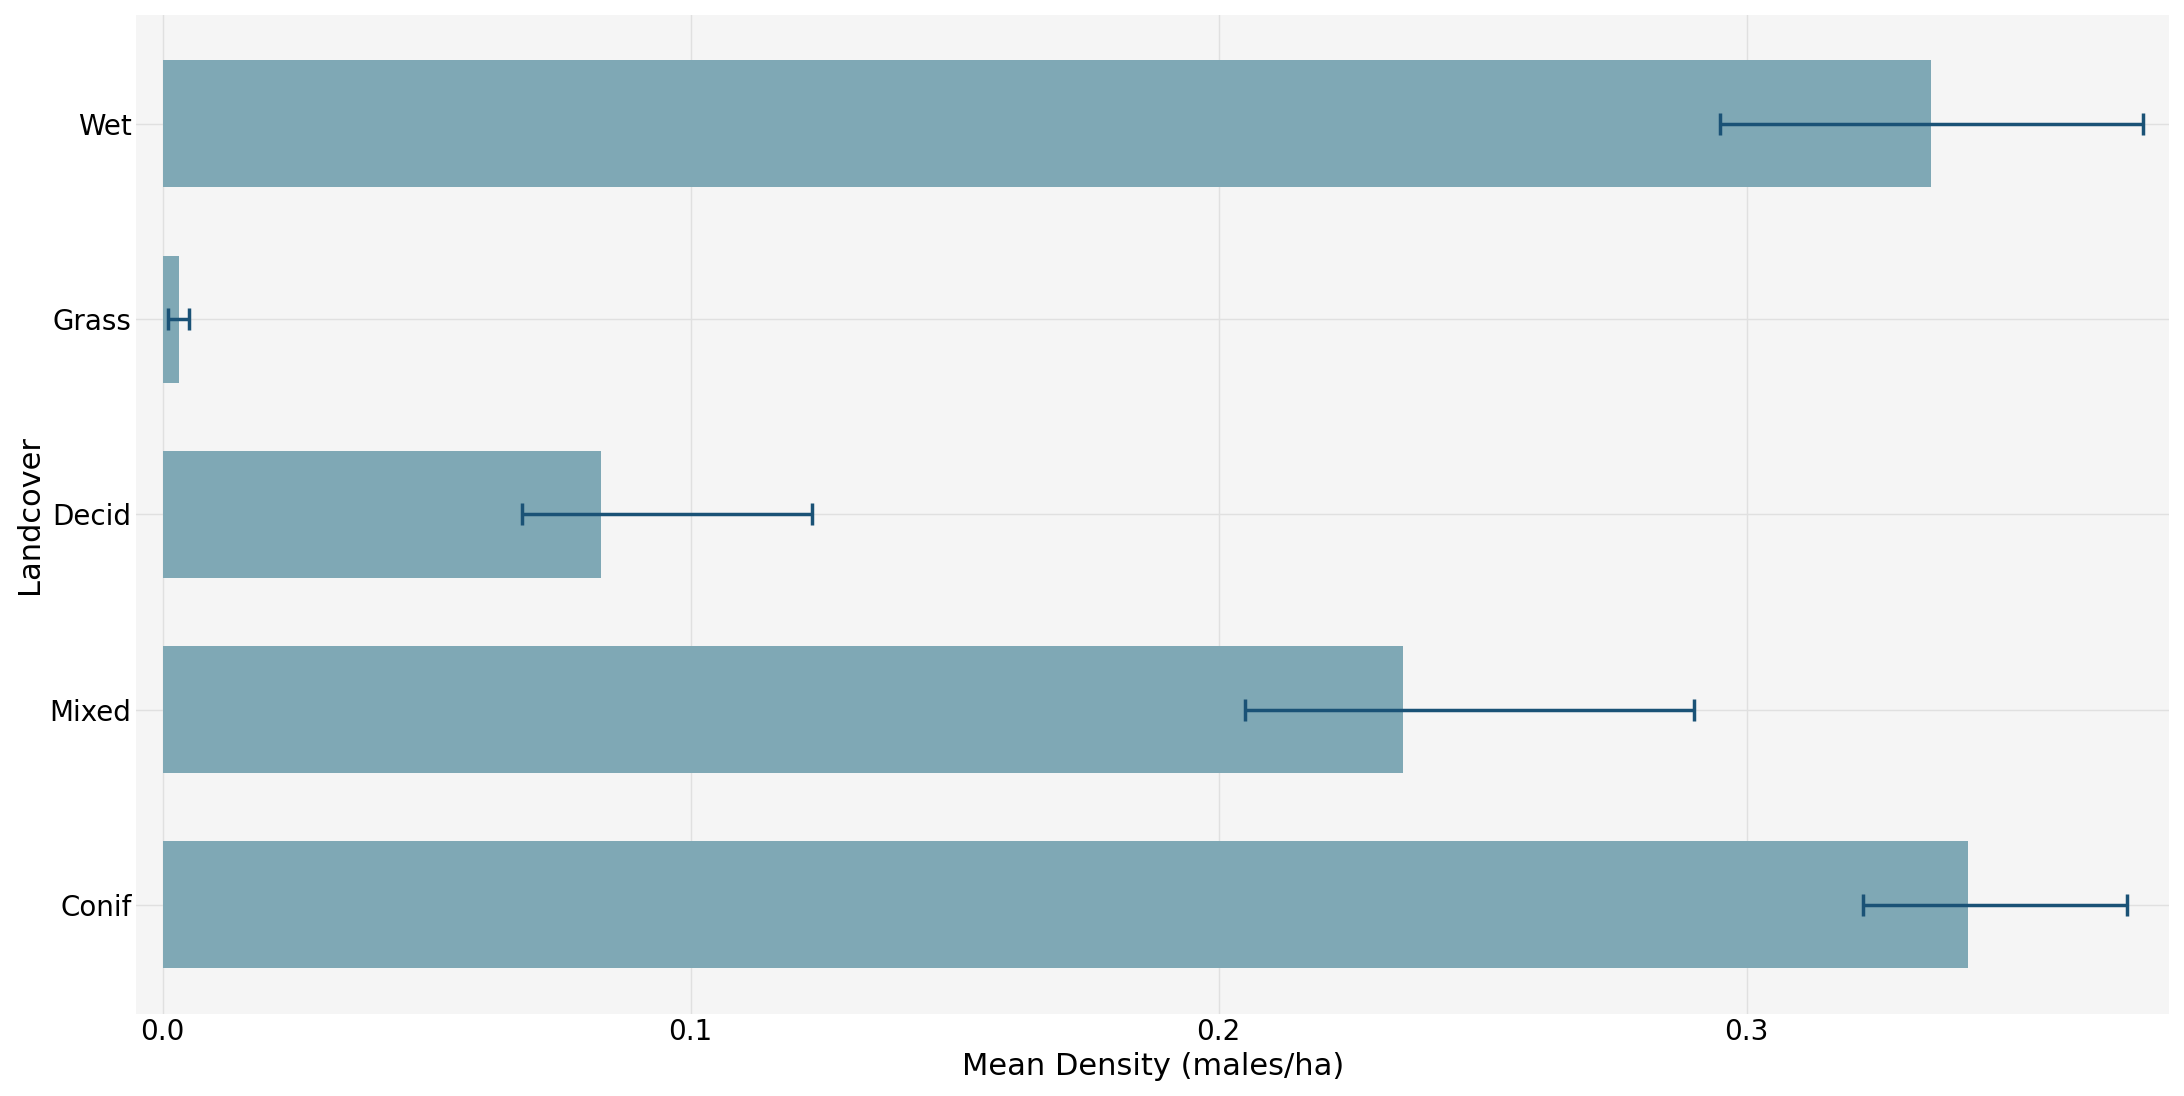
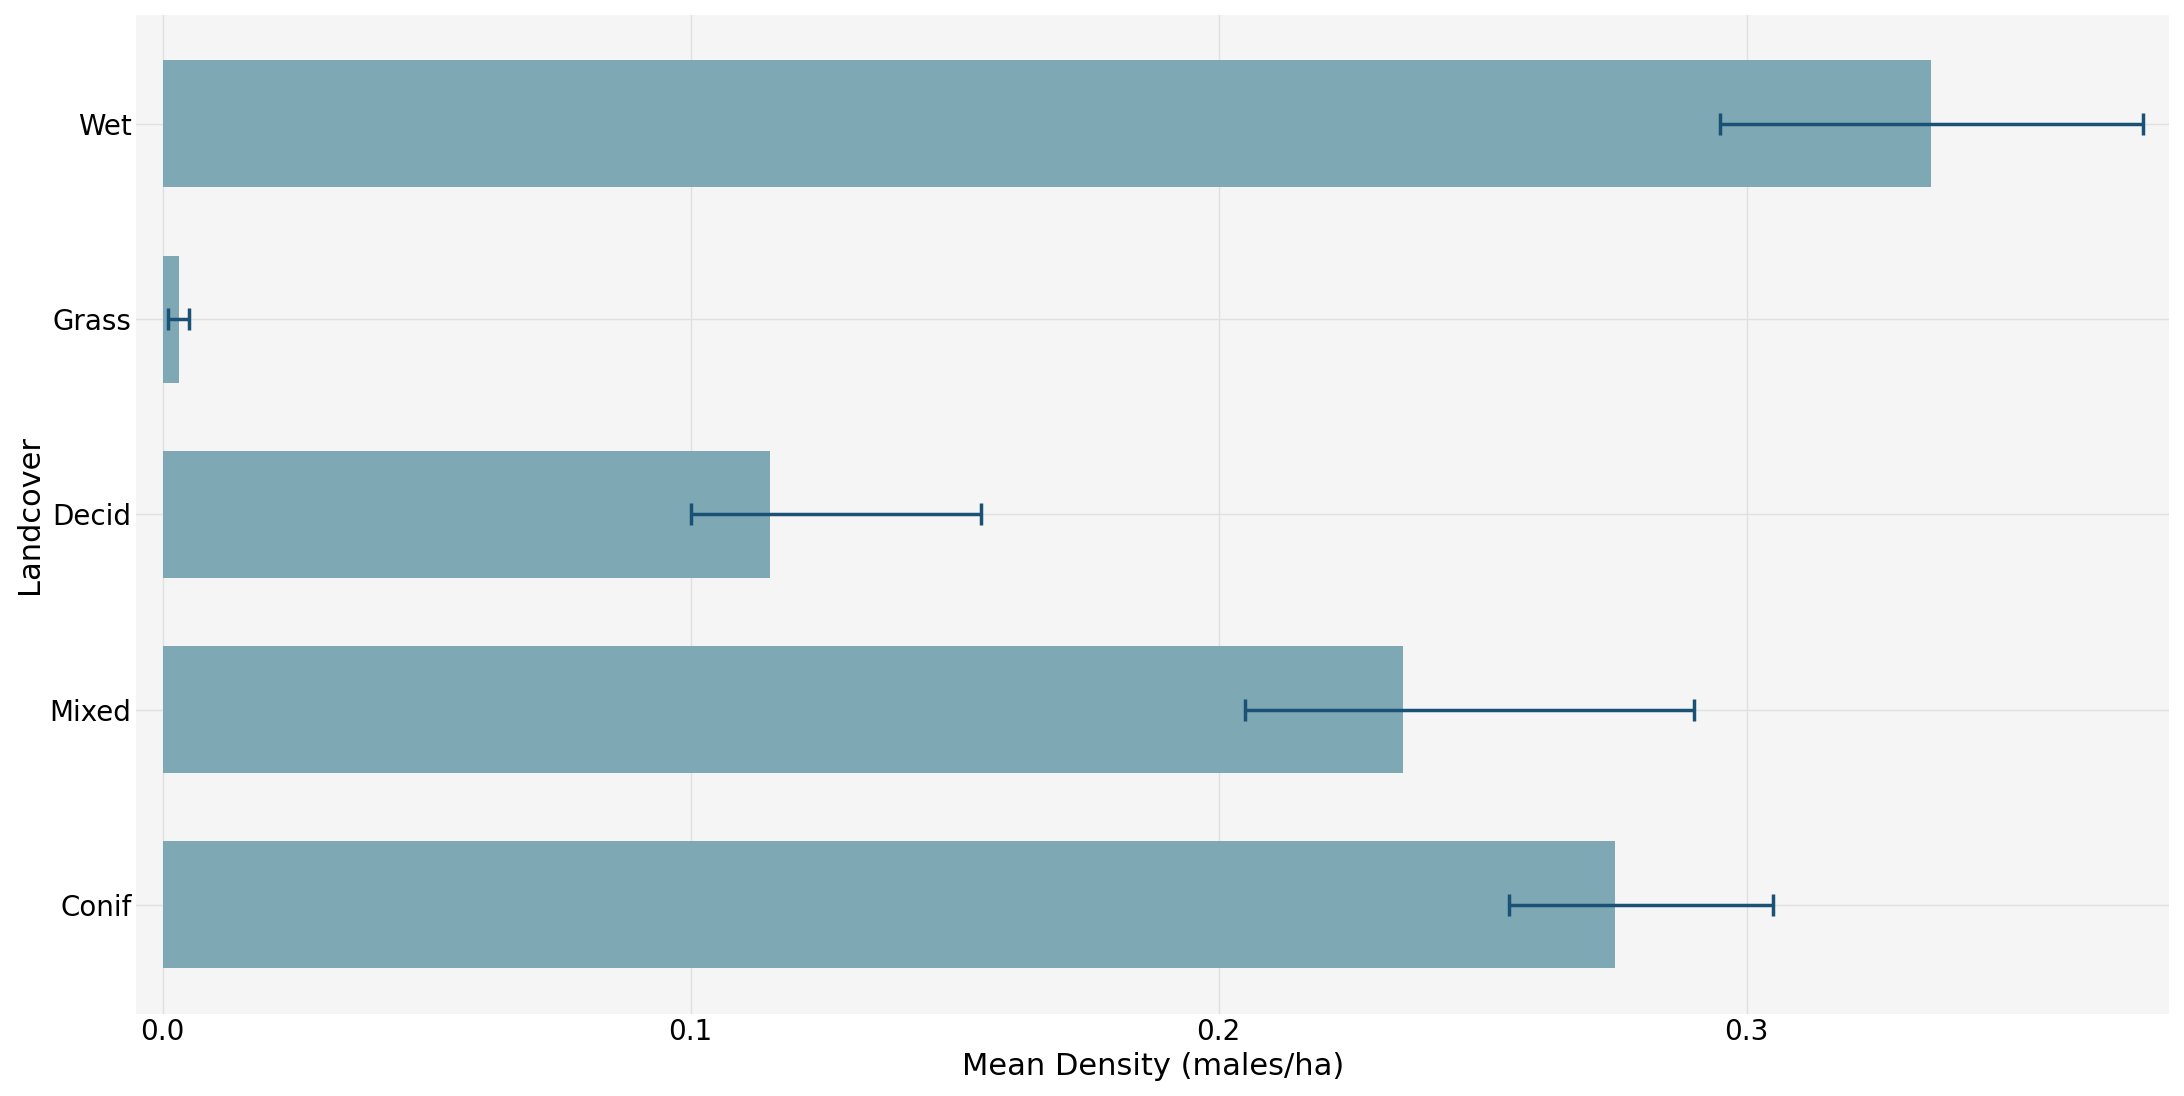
Decid: 0.083 -> 0.115
Conif: 0.342 -> 0.275
